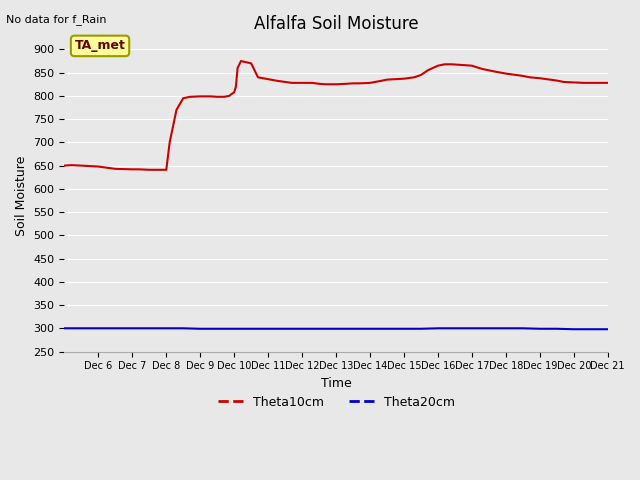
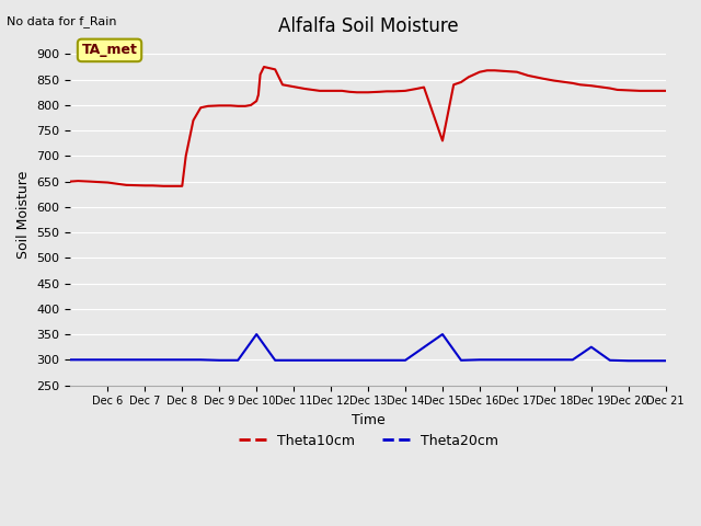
Theta20cm/Dec 10: 299 -> 350
Theta10cm/Dec 15: 837 -> 730
Theta20cm/Dec 15: 299 -> 350
Theta20cm/Dec 19: 299 -> 325
